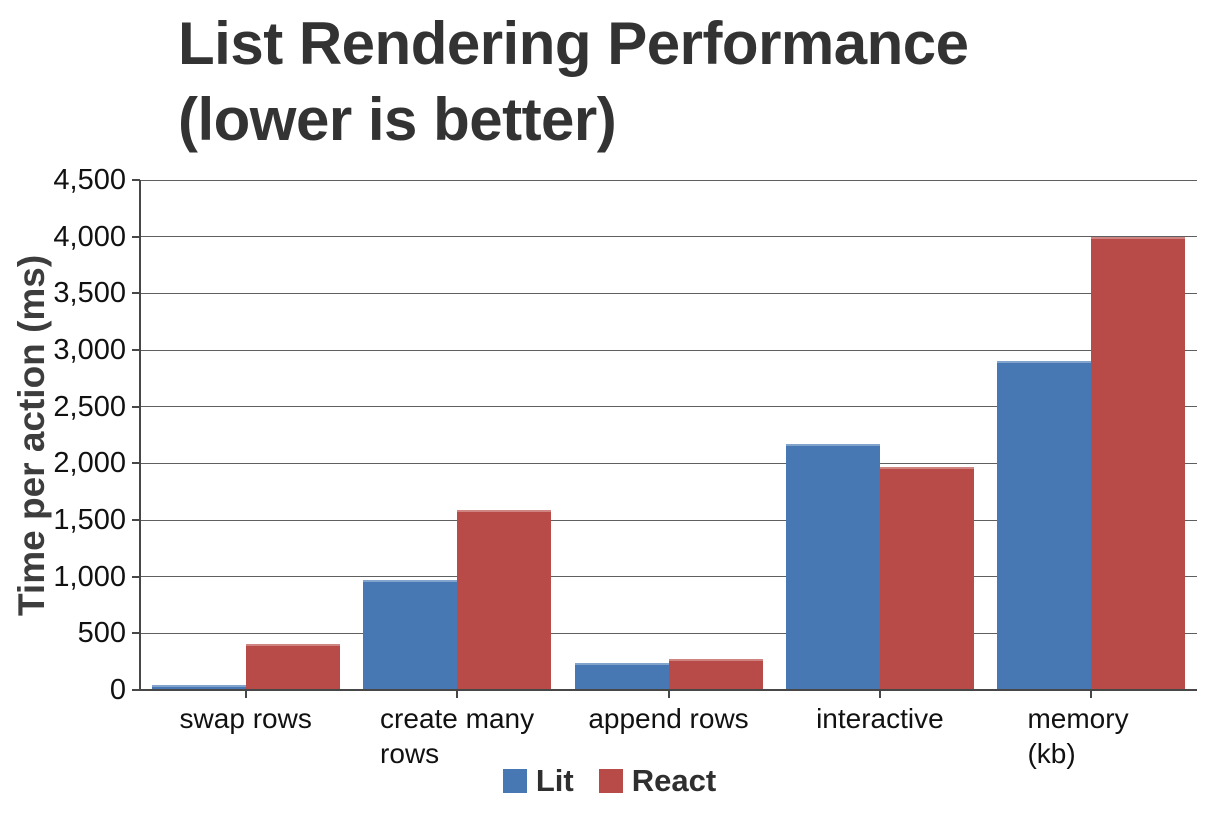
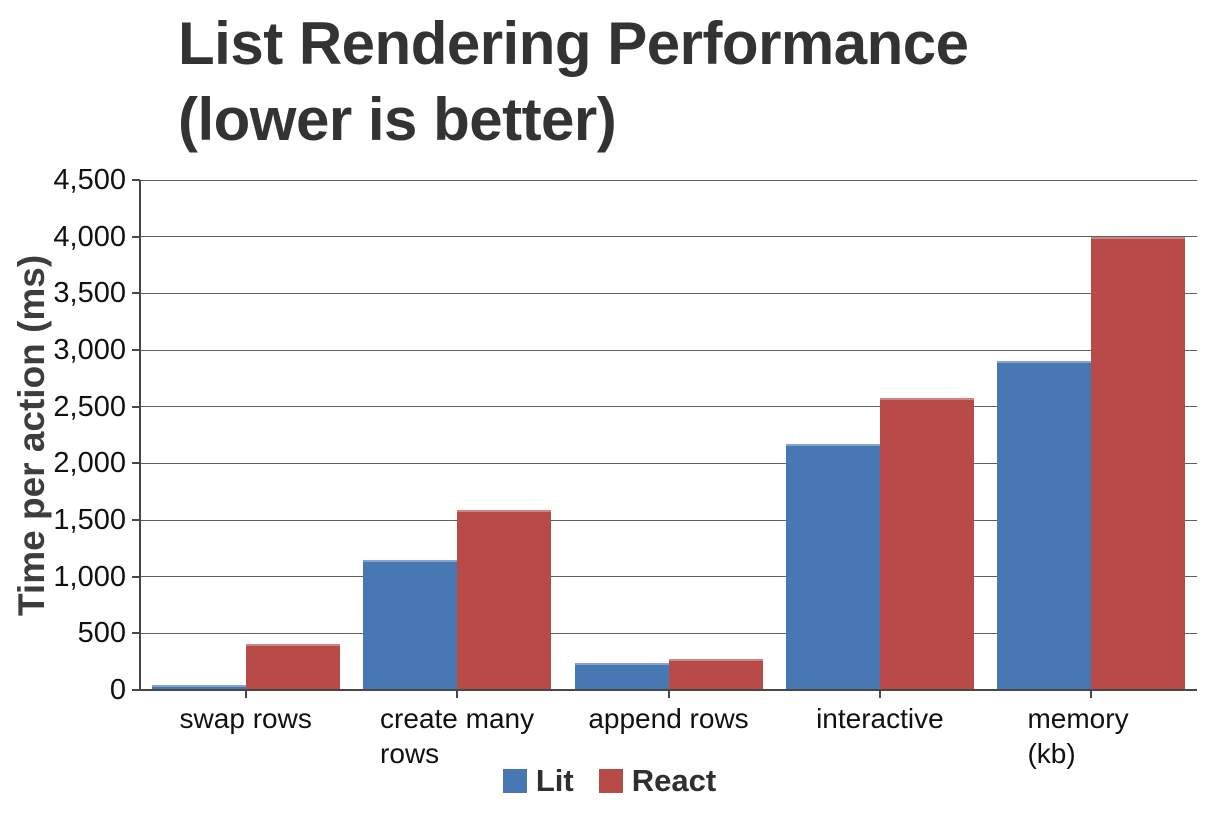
Lit/create many rows: 970 -> 1150
React/interactive: 1970 -> 2580
